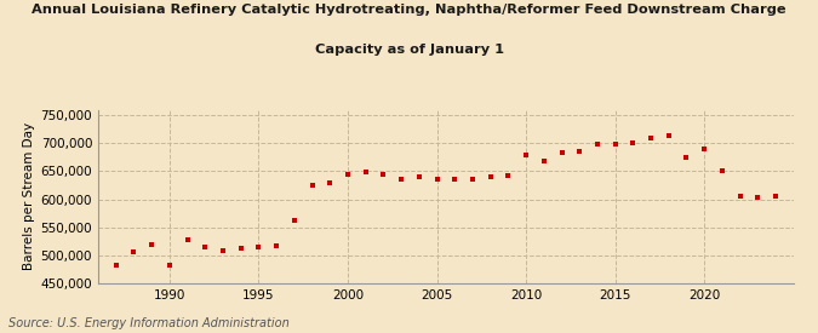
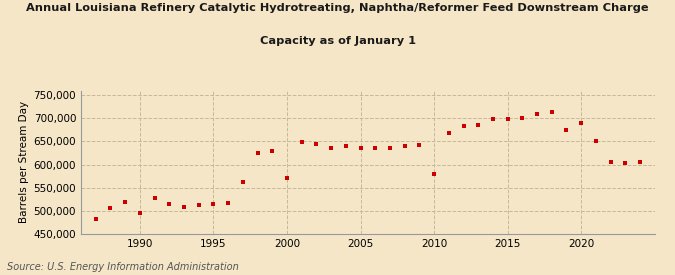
1990: 481,000 -> 495,000
2000: 645,000 -> 570,000
2010: 680,000 -> 580,000
